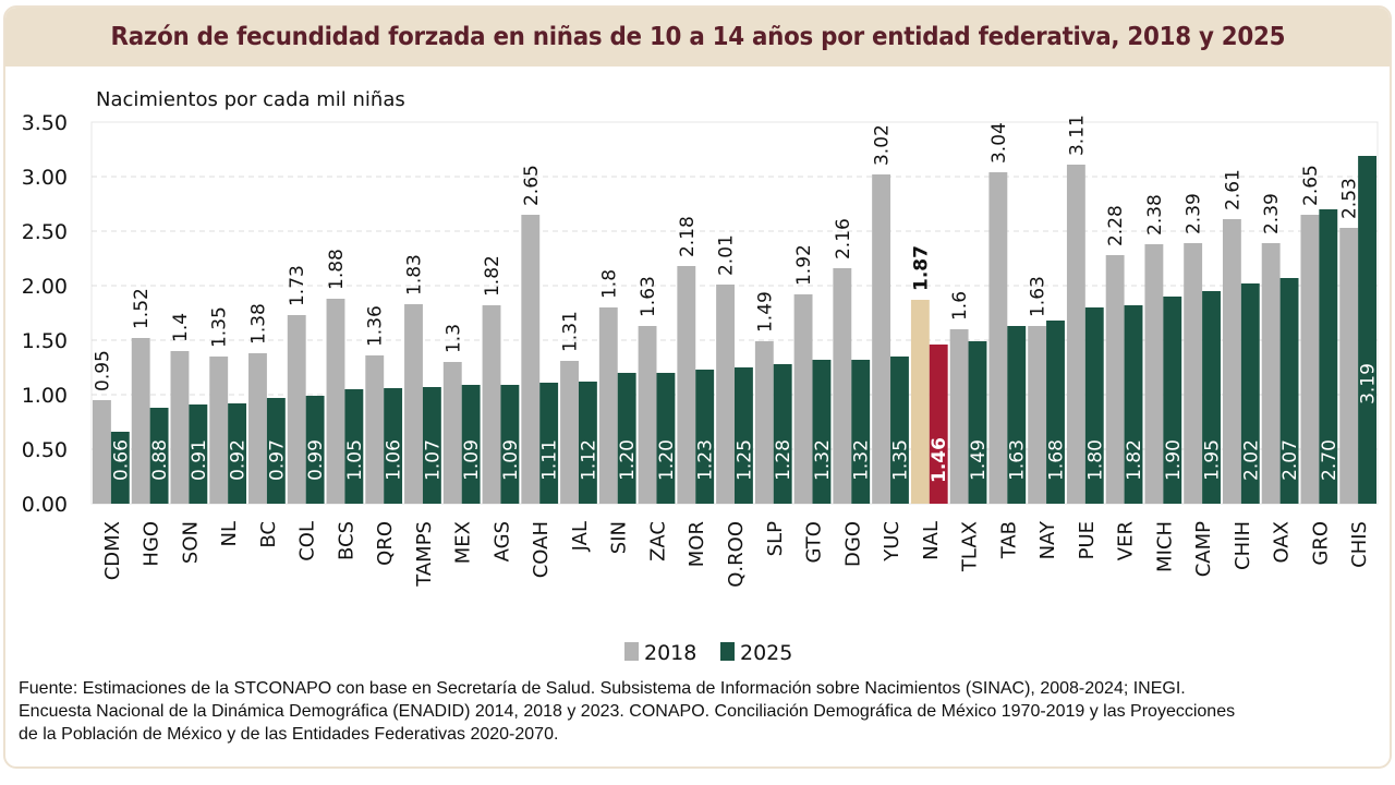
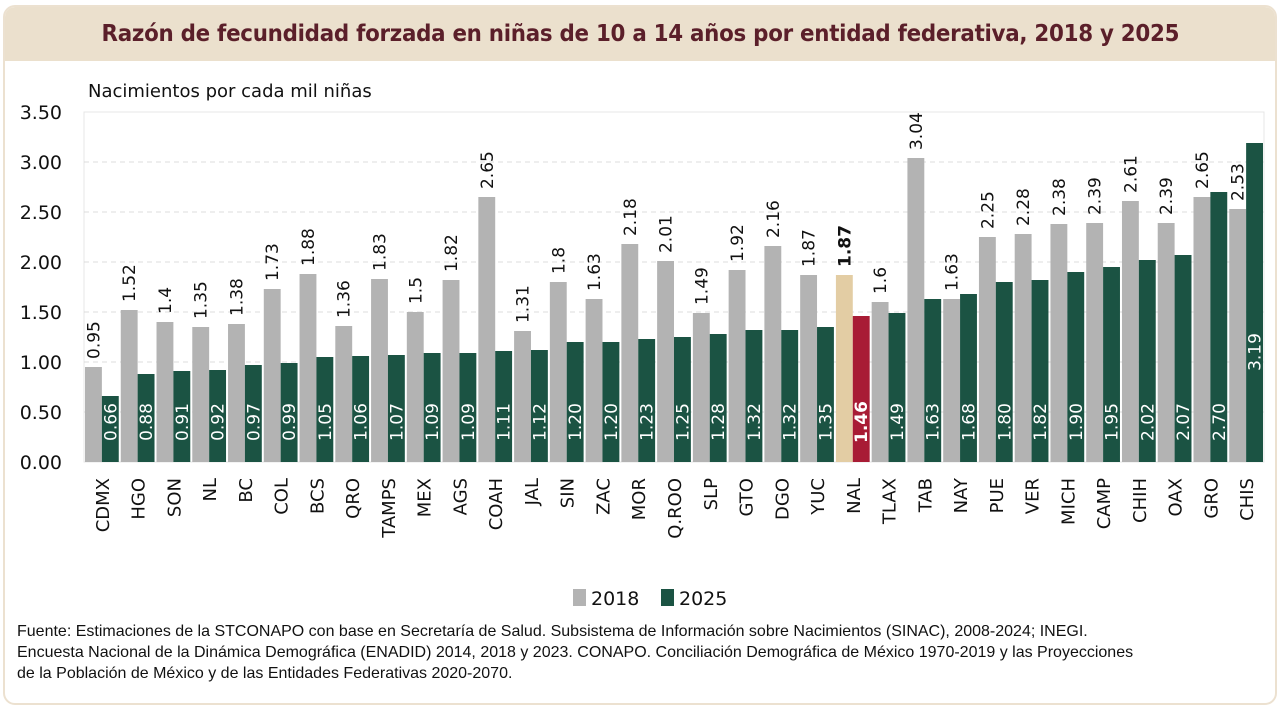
2018/MEX: 1.3 -> 1.5
2018/YUC: 3.02 -> 1.87
2018/PUE: 3.11 -> 2.25
